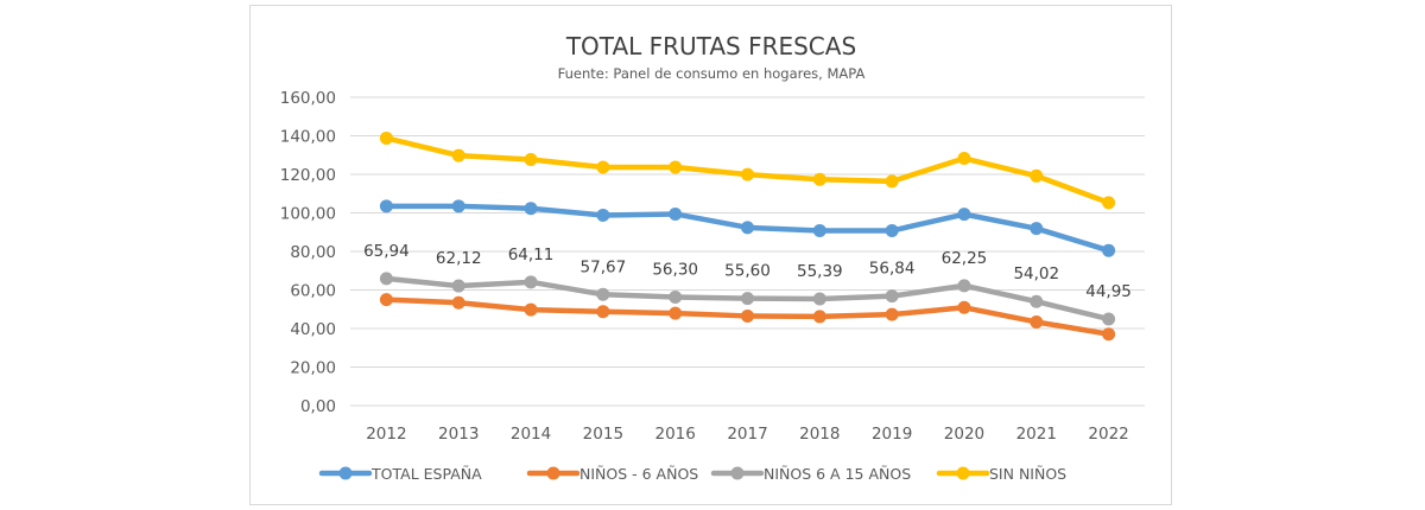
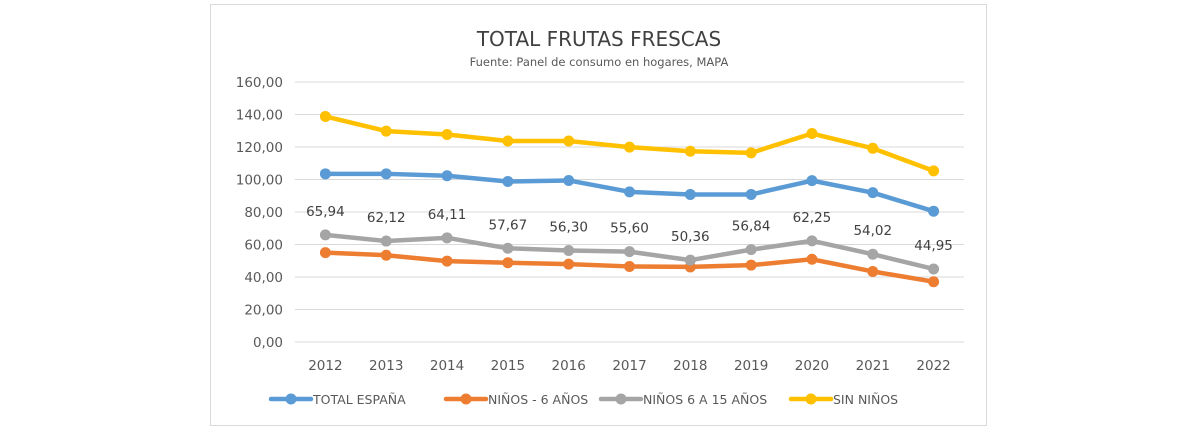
NIÑOS 6 A 15 AÑOS/2018: 55,39 -> 50,36
